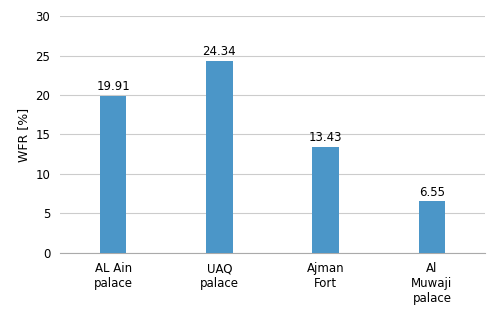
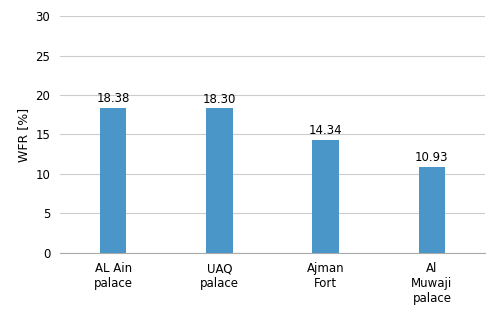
AL Ain palace: 19.91 -> 18.38
UAQ palace: 24.34 -> 18.30
Ajman Fort: 13.43 -> 14.34
Al Muwaji palace: 6.55 -> 10.93
